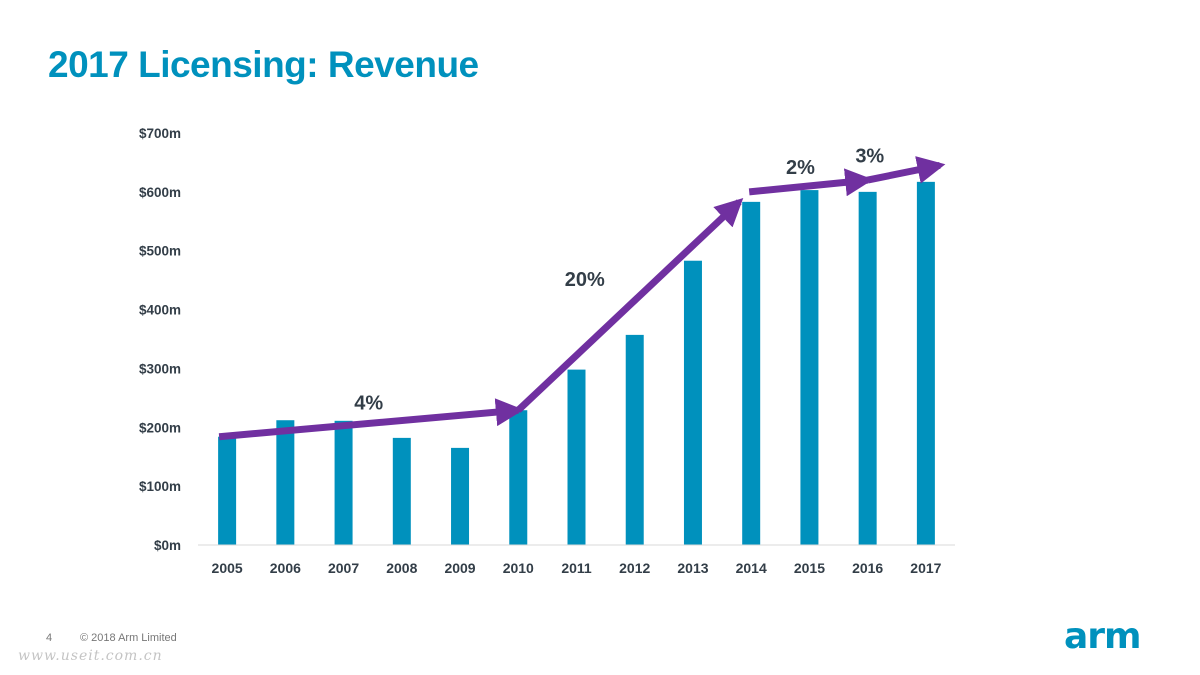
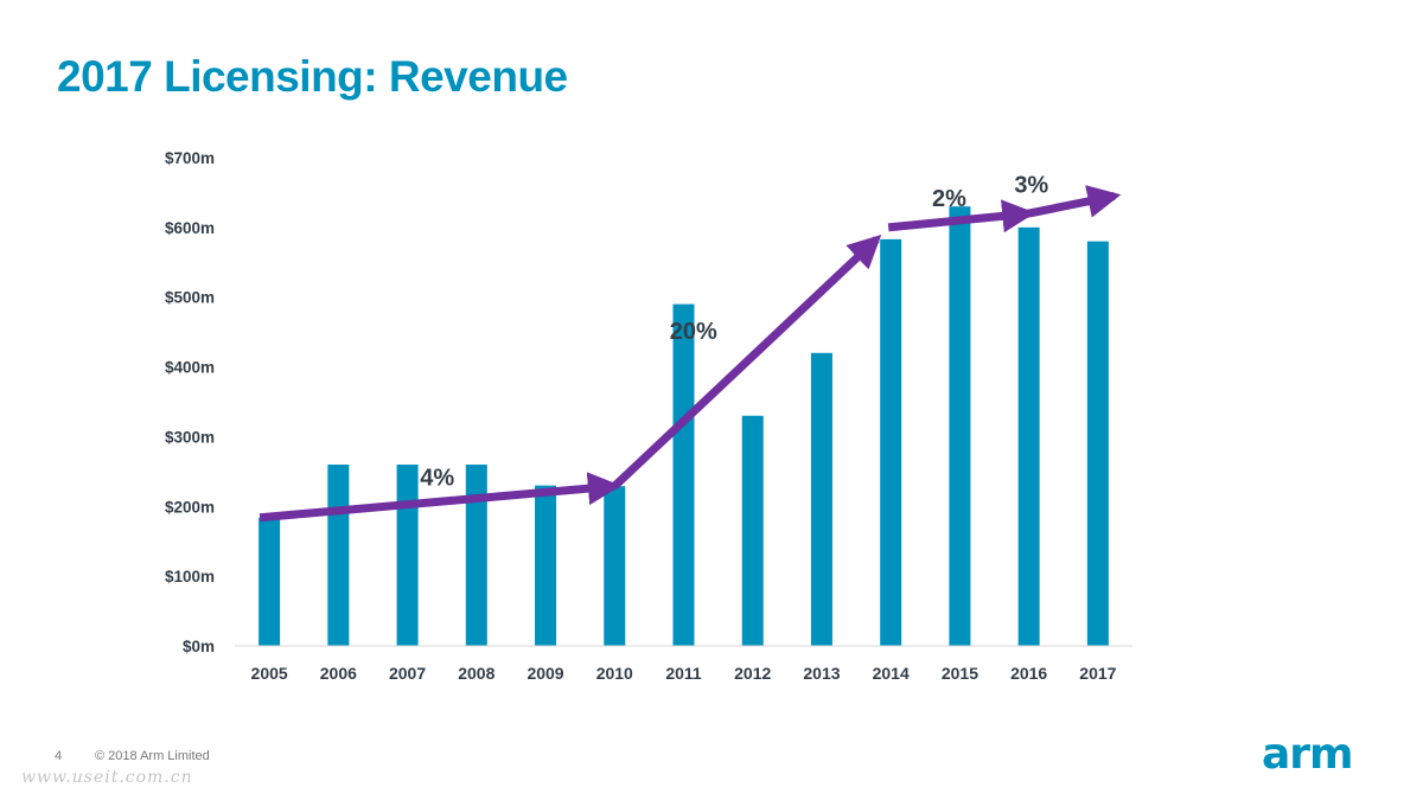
2006: $210m -> $260m
2007: $210m -> $260m
2008: $180m -> $260m
2009: $160m -> $230m
2011: $300m -> $490m
2012: $360m -> $330m
2013: $480m -> $420m
2015: $600m -> $630m
2017: $620m -> $580m
